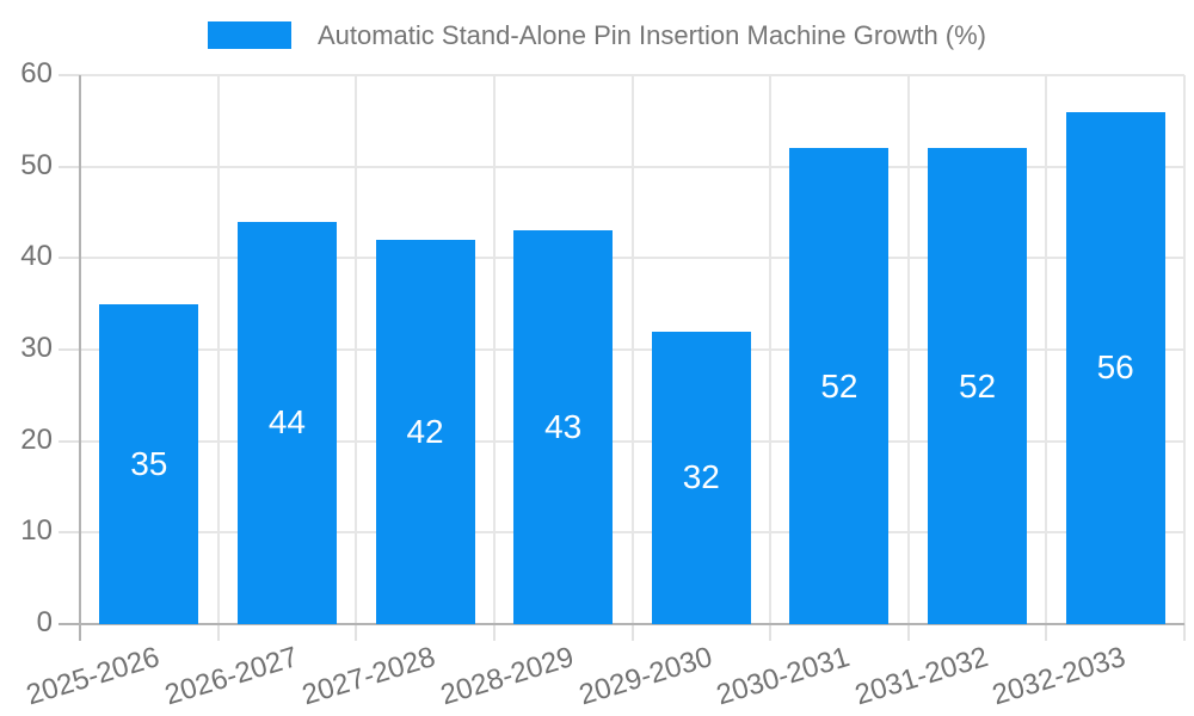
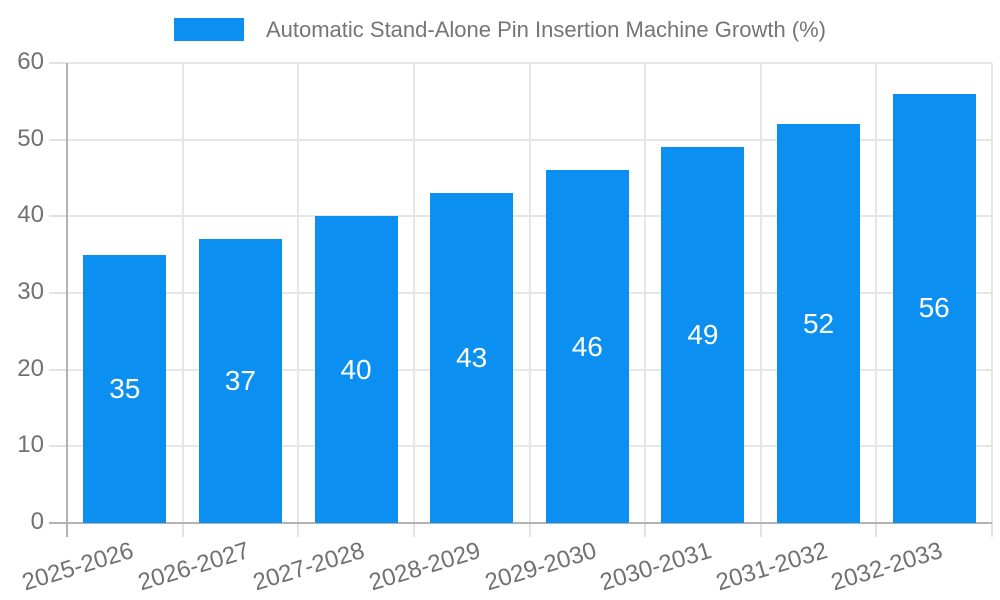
2026-2027: 44 -> 37
2027-2028: 42 -> 40
2029-2030: 32 -> 46
2030-2031: 52 -> 49
